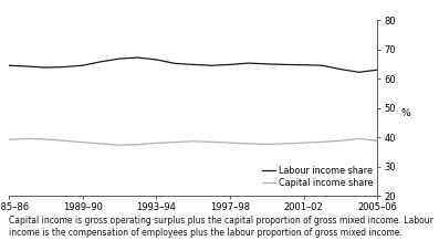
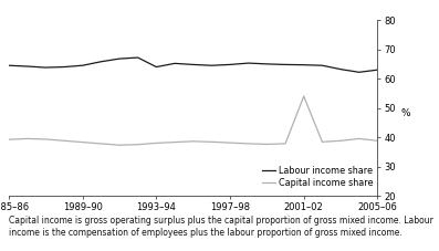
Labour income share/1993–94: 66.5 -> 64.0
Capital income share/2001–02: 38.1 -> 54.0
